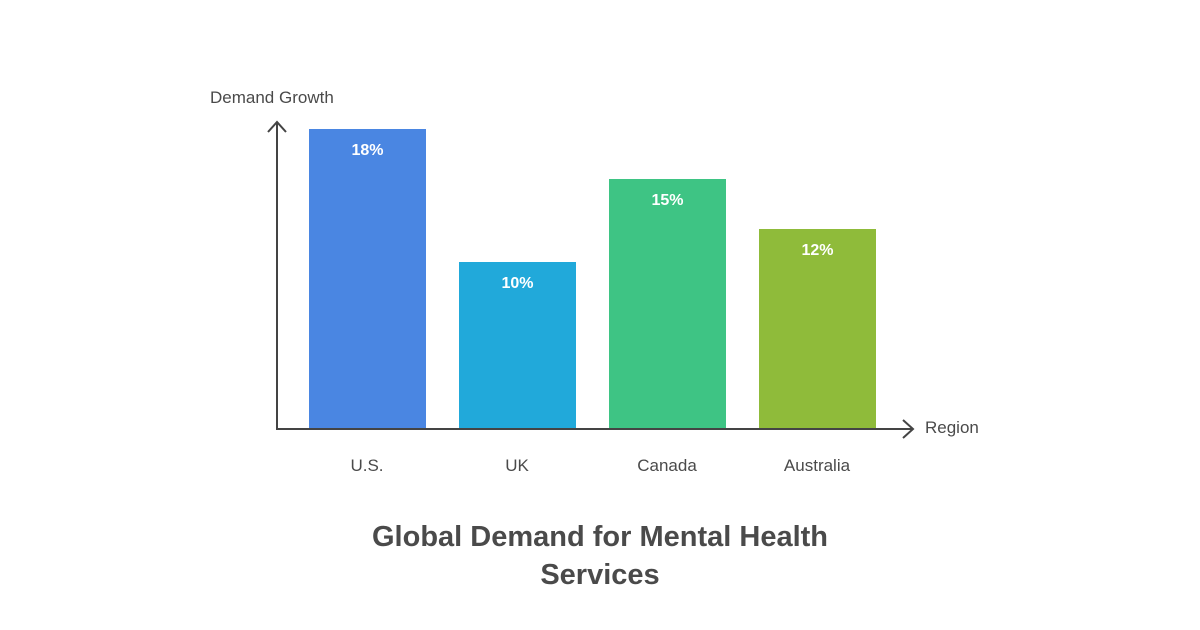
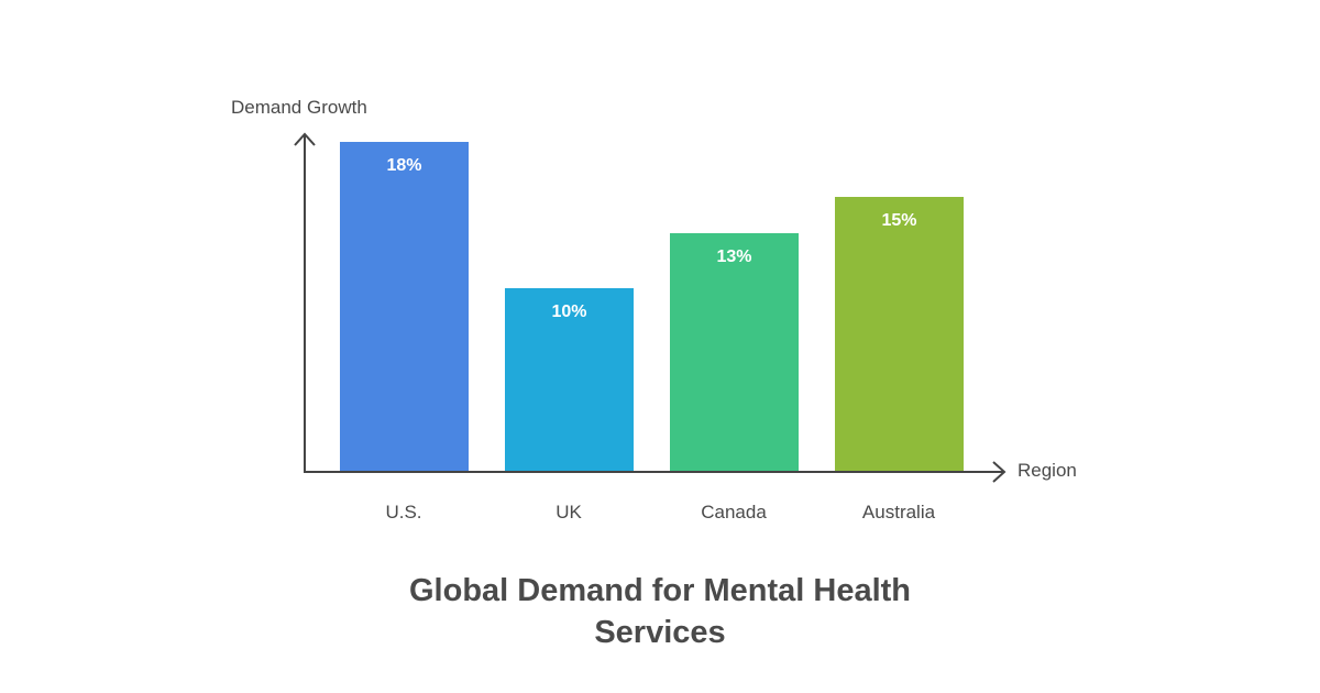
Canada: 15% -> 13%
Australia: 12% -> 15%
